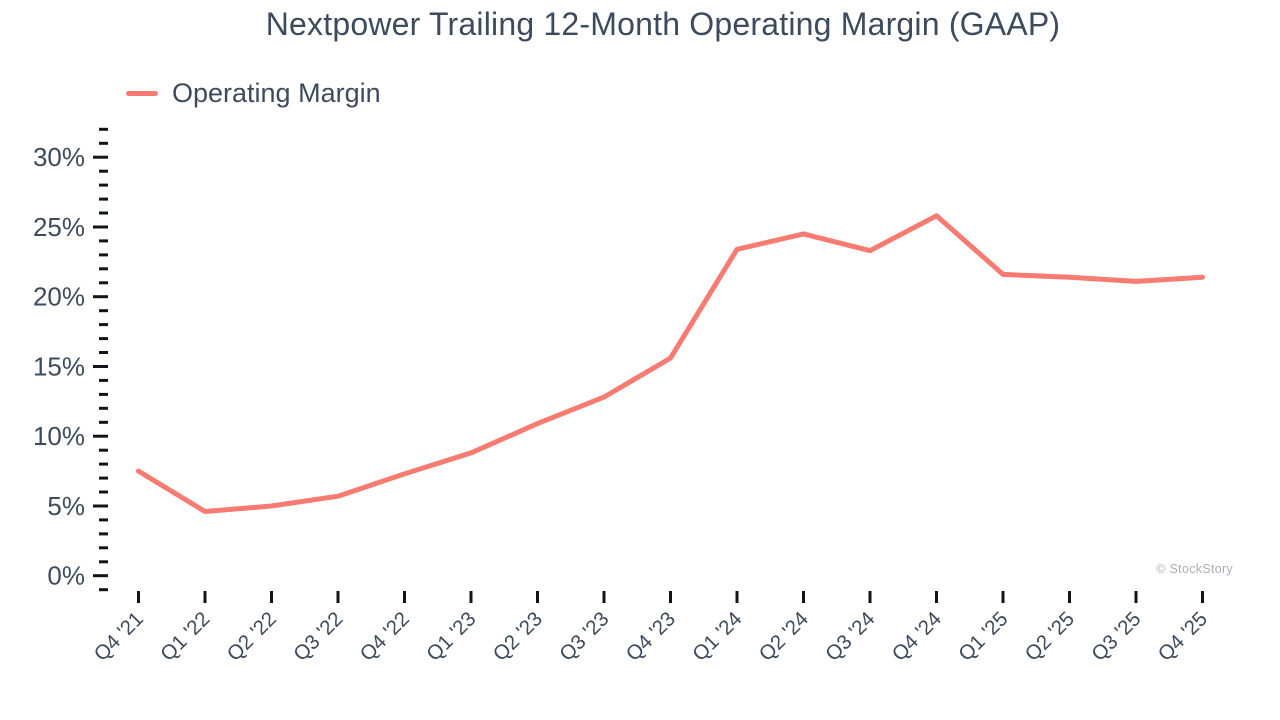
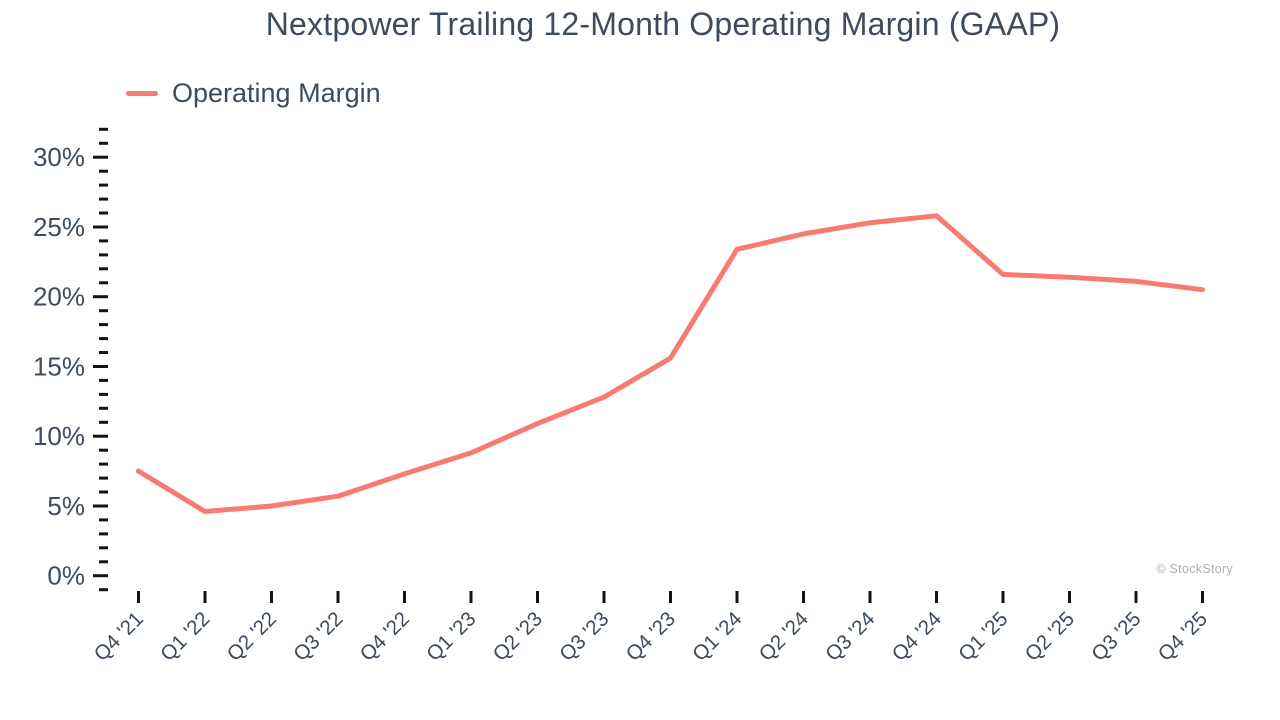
Q3 '24: 23.3% -> 25.3%
Q4 '25: 21.4% -> 20.5%
